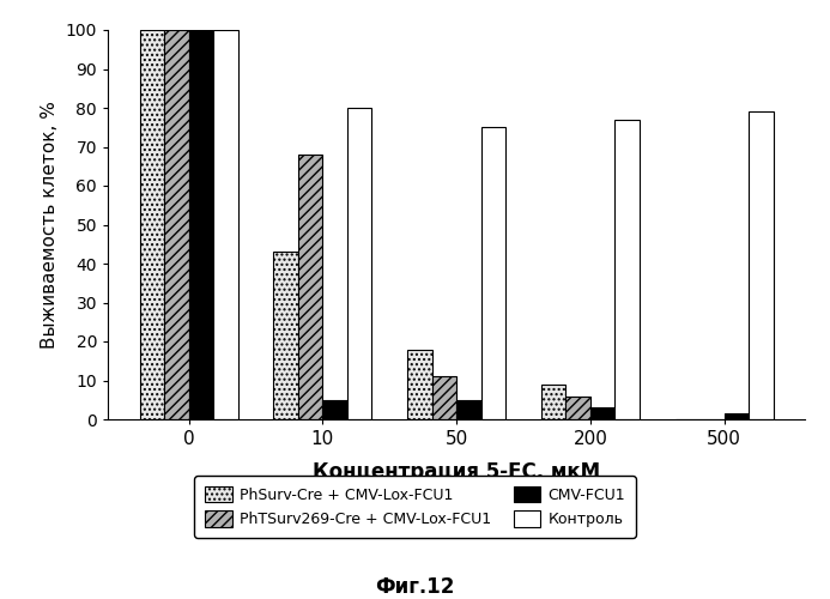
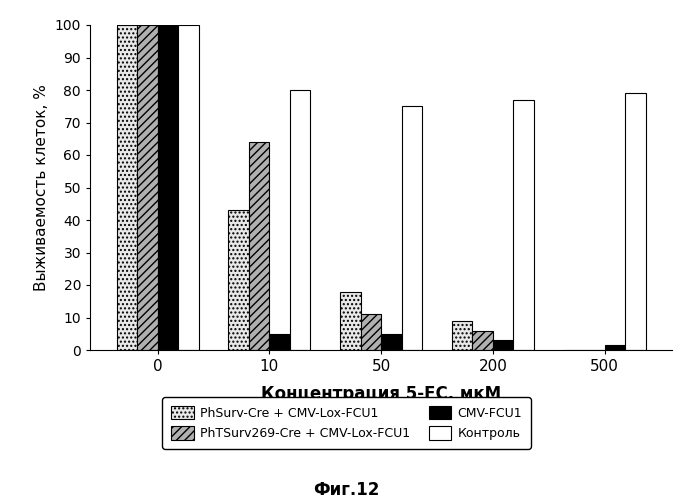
PhTSurv269-Cre + CMV-Lox-FCU1/10: 68 -> 64
